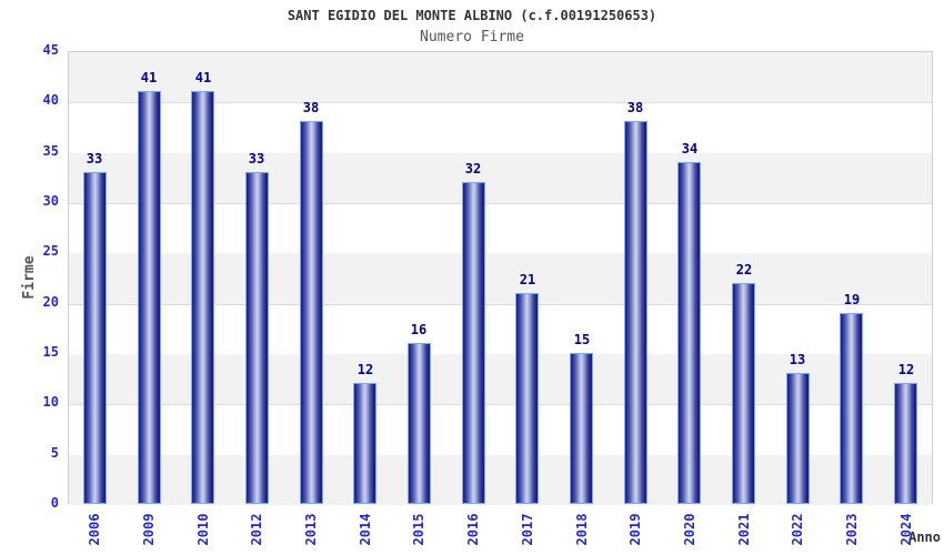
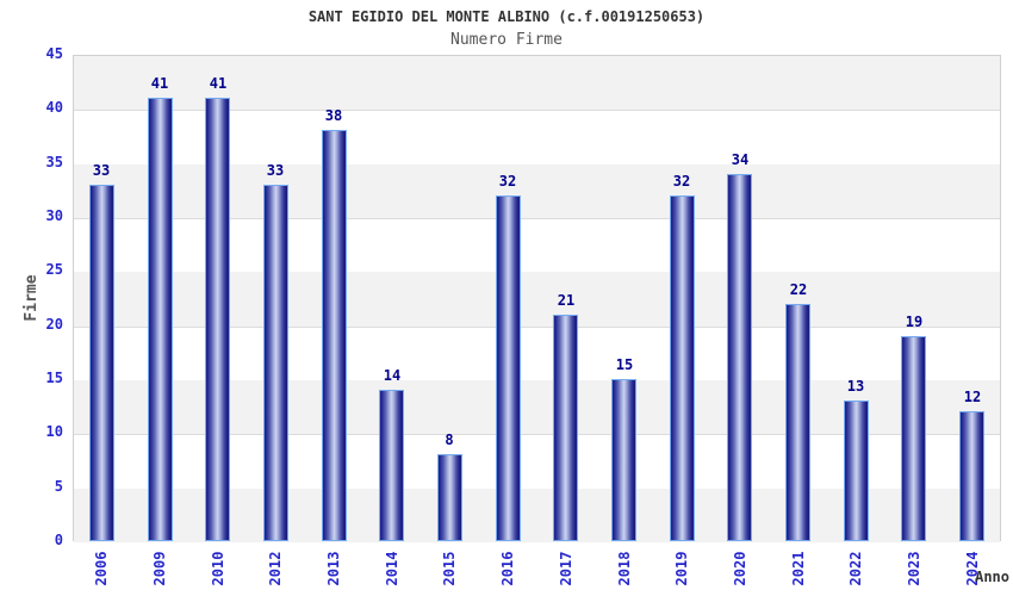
2014: 12 -> 14
2015: 16 -> 8
2019: 38 -> 32
